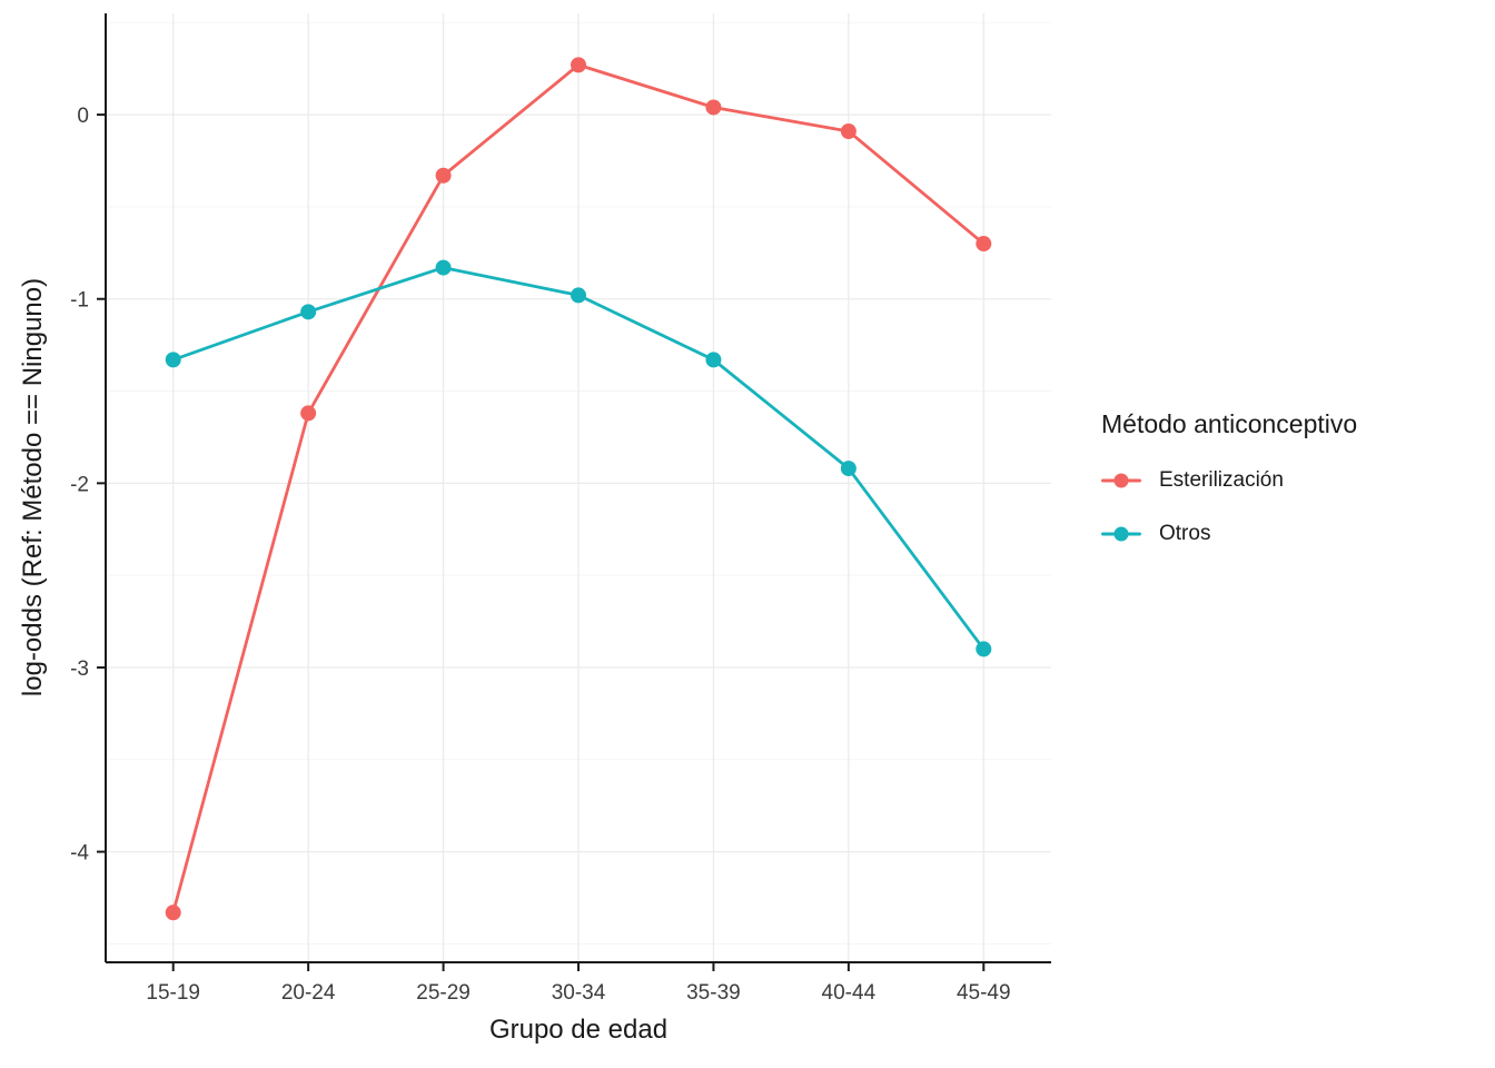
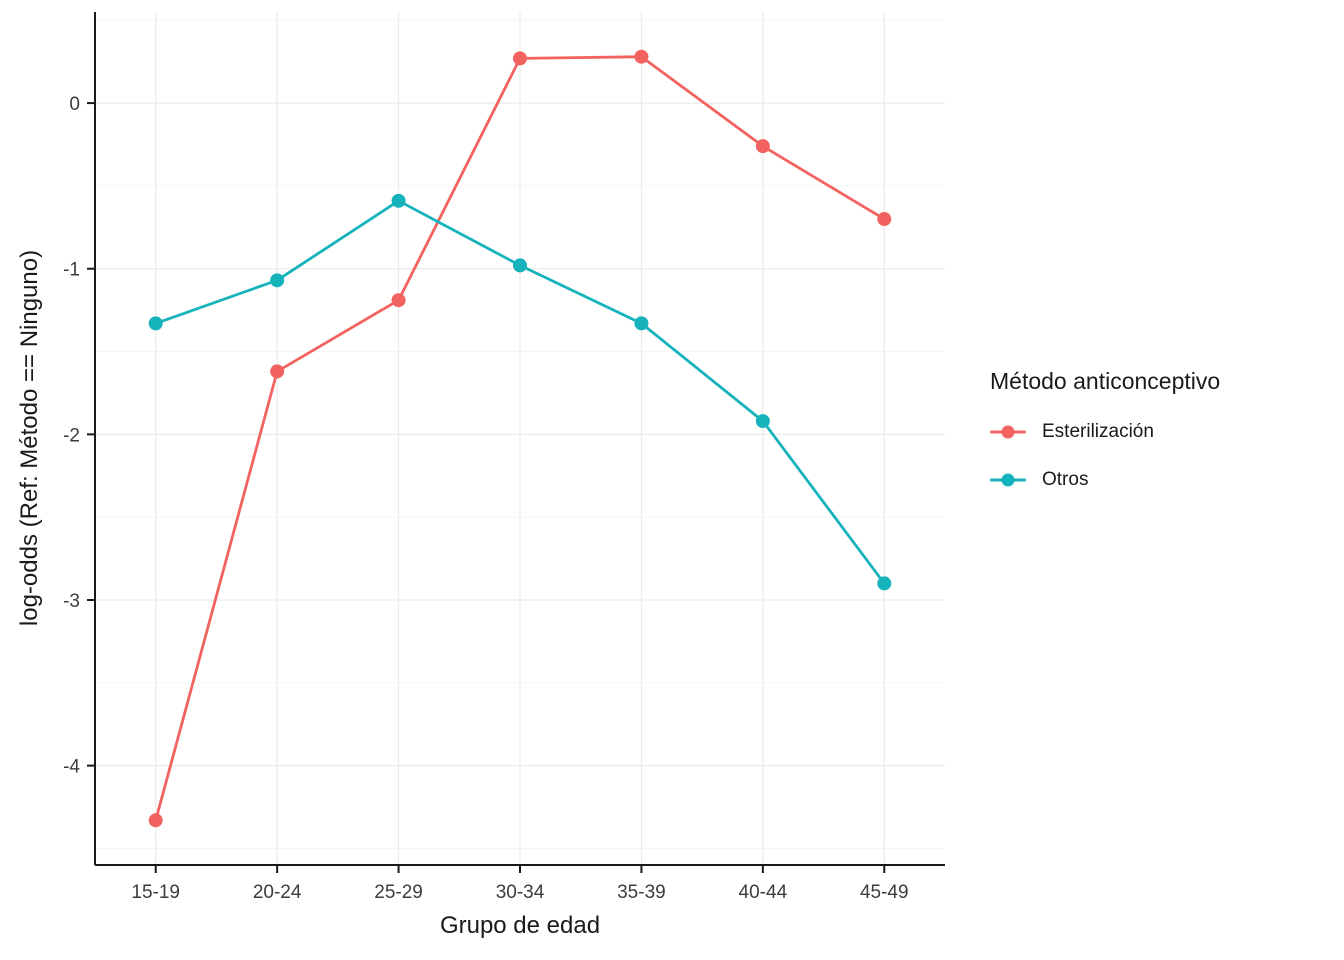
Esterilización/25-29: -0.33 -> -1.19
Otros/25-29: -0.83 -> -0.59
Esterilización/35-39: 0.04 -> 0.28
Esterilización/40-44: -0.09 -> -0.26
